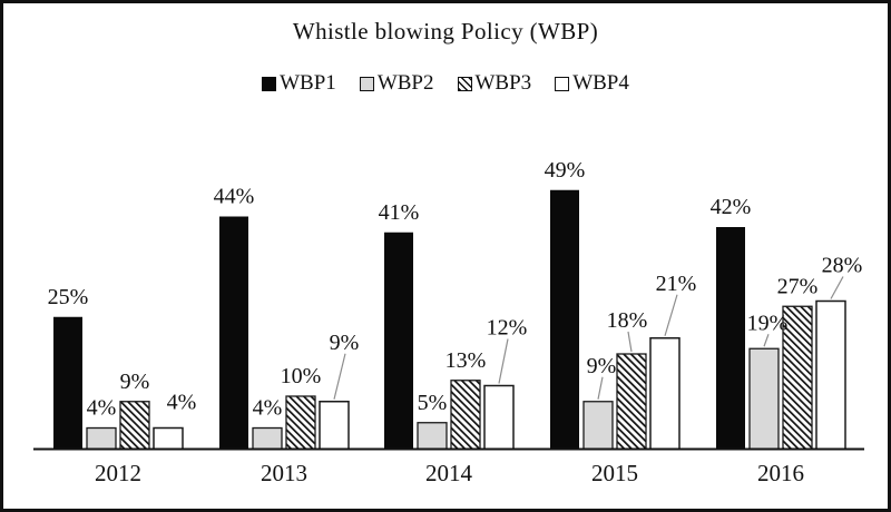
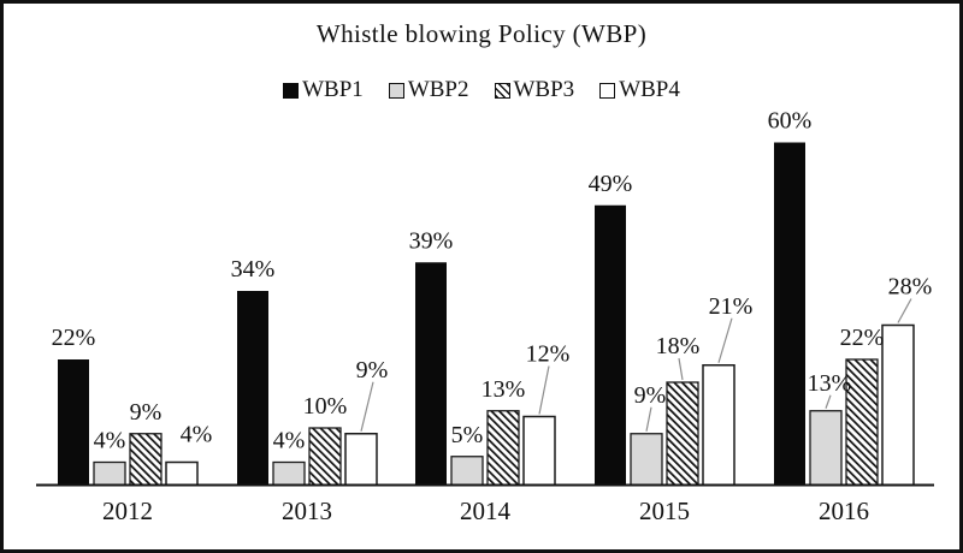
WBP1/2012: 25% -> 22%
WBP1/2013: 44% -> 34%
WBP1/2014: 41% -> 39%
WBP1/2016: 42% -> 60%
WBP2/2016: 19% -> 13%
WBP3/2016: 27% -> 22%
